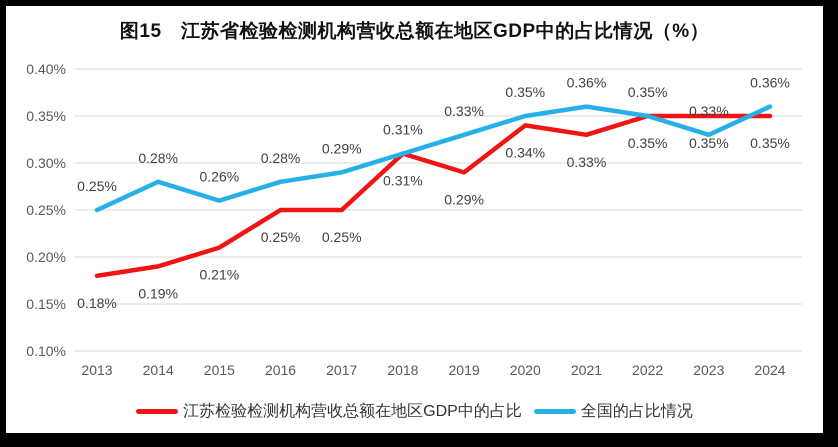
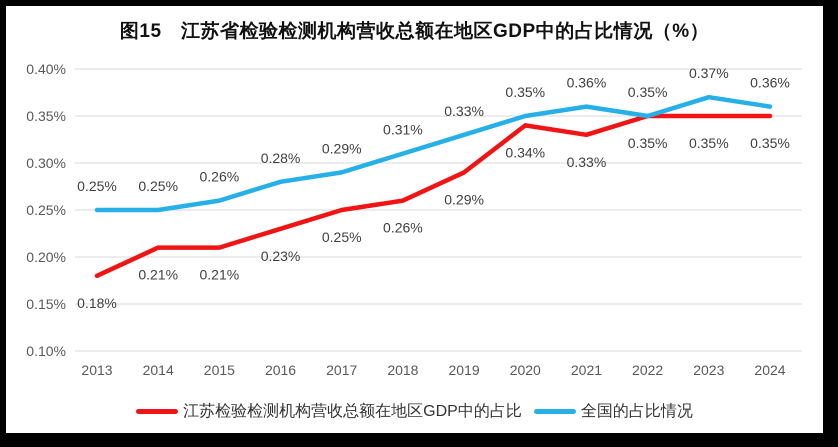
江苏检验检测机构营收总额在地区GDP中的占比/2014: 0.19% -> 0.21%
全国的占比情况/2014: 0.28% -> 0.25%
江苏检验检测机构营收总额在地区GDP中的占比/2016: 0.25% -> 0.23%
江苏检验检测机构营收总额在地区GDP中的占比/2018: 0.31% -> 0.26%
全国的占比情况/2023: 0.33% -> 0.37%
